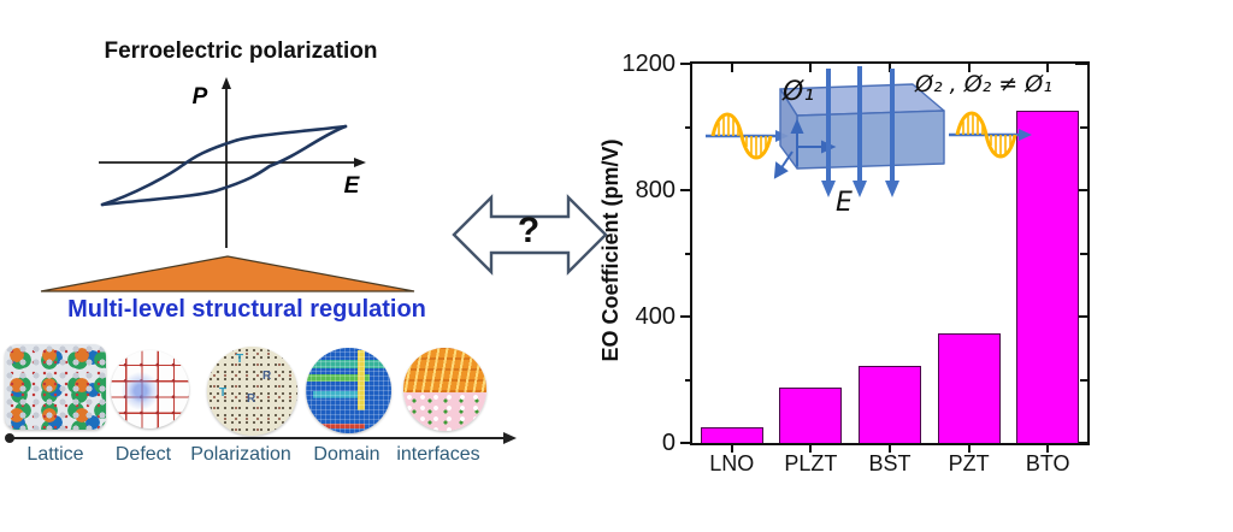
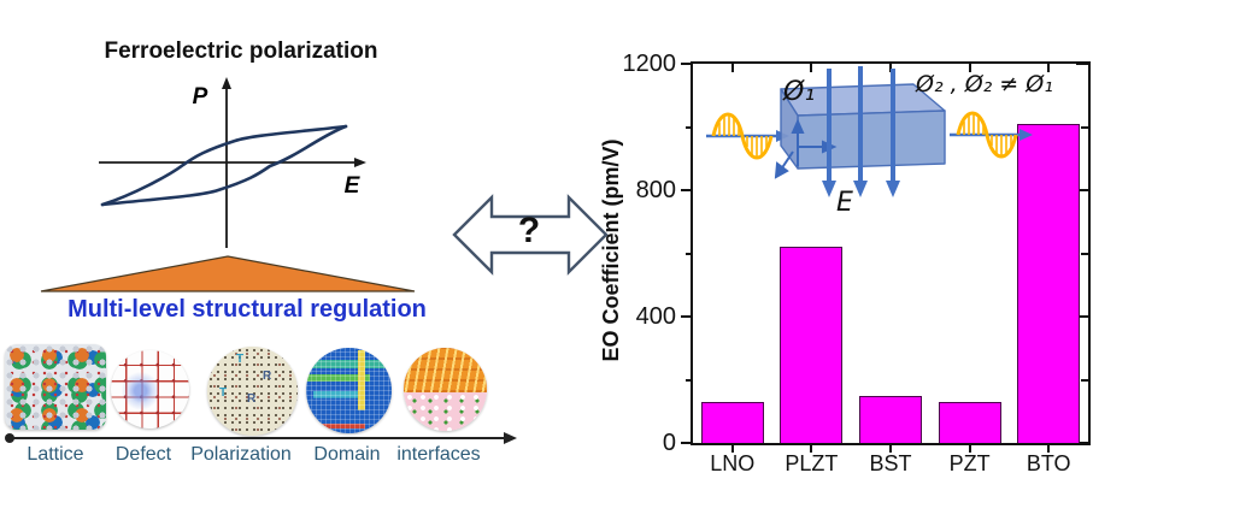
LNO: 50 -> 130
PLZT: 180 -> 620
BST: 240 -> 150
PZT: 340 -> 130
BTO: 1050 -> 1010
